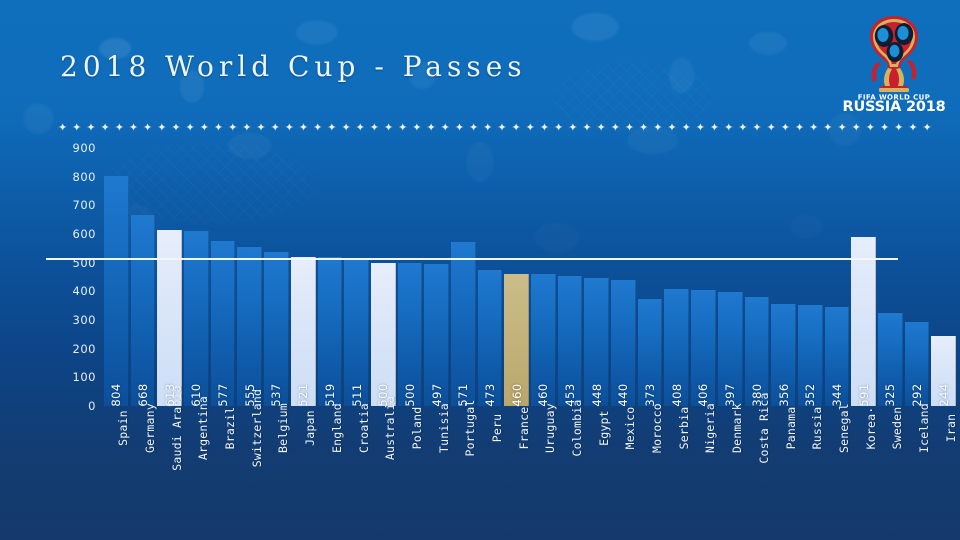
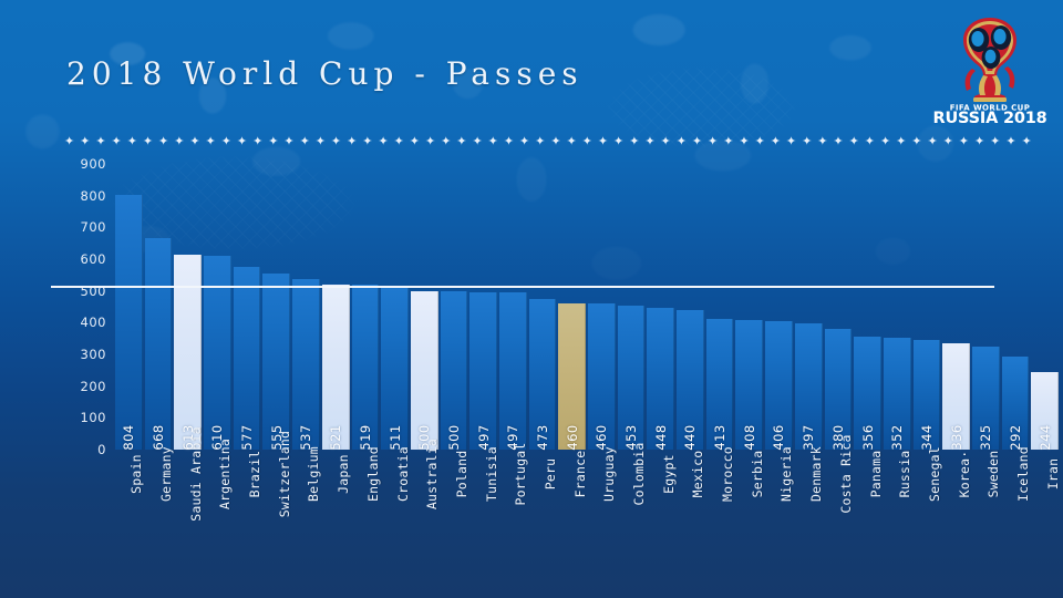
Portugal: 571 -> 497
Morocco: 373 -> 413
Korea·: 591 -> 336
